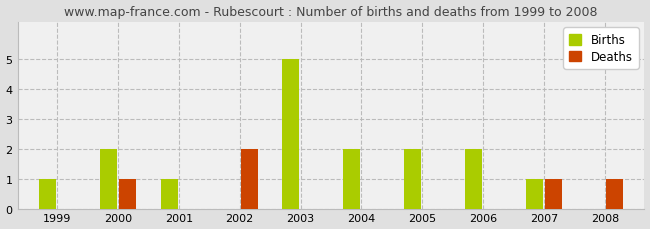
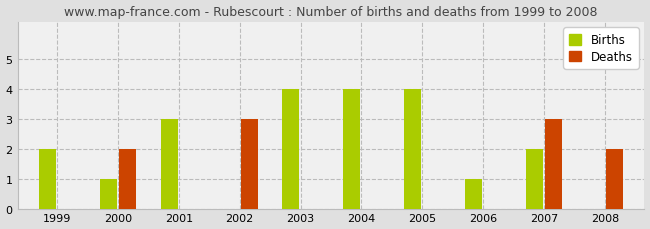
Births/1999: 1 -> 2
Births/2000: 2 -> 1
Deaths/2000: 1 -> 2
Births/2001: 1 -> 3
Deaths/2002: 2 -> 3
Births/2003: 5 -> 4
Births/2004: 2 -> 4
Births/2005: 2 -> 4
Births/2006: 2 -> 1
Births/2007: 1 -> 2
Deaths/2007: 1 -> 3
Deaths/2008: 1 -> 2
